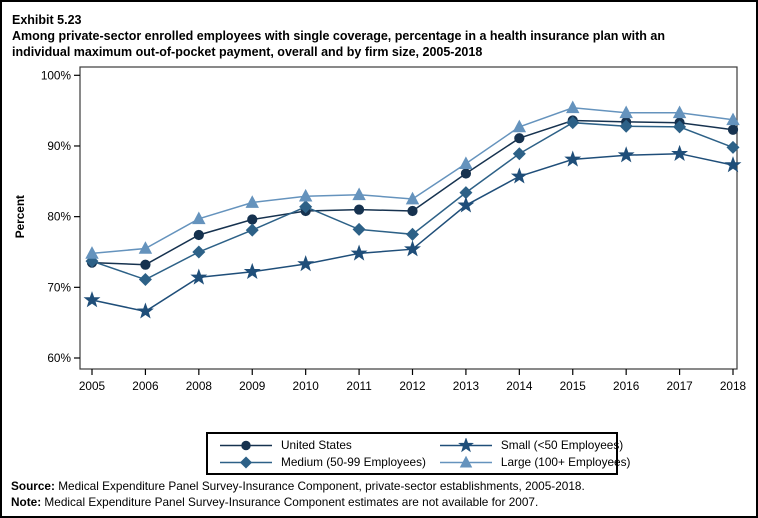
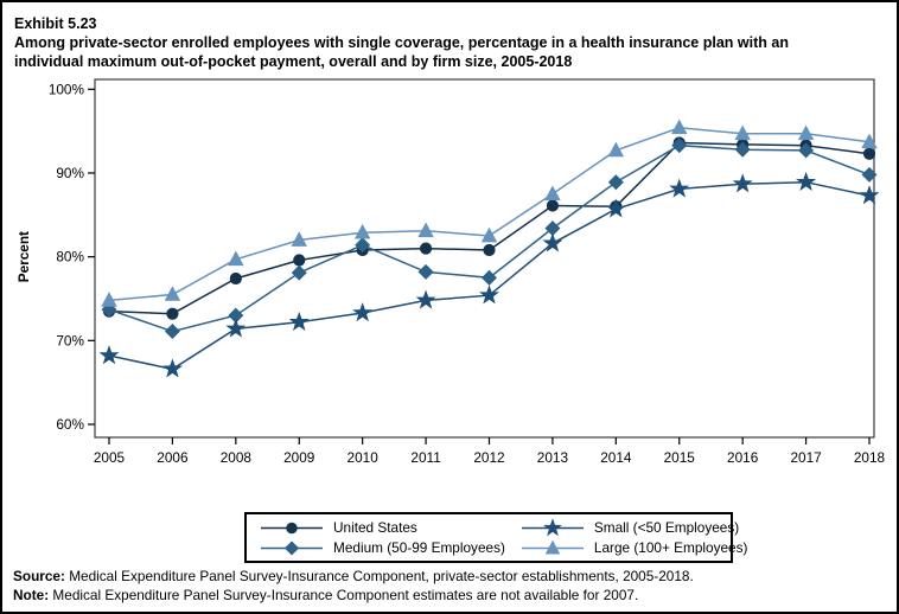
Medium (50-99 Employees)/2008: 75% -> 73%
United States/2014: 91% -> 86%
